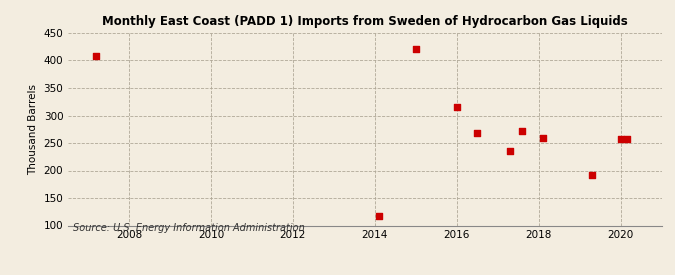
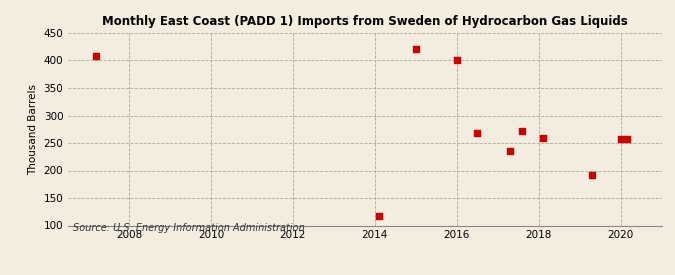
2016: 316 -> 400
